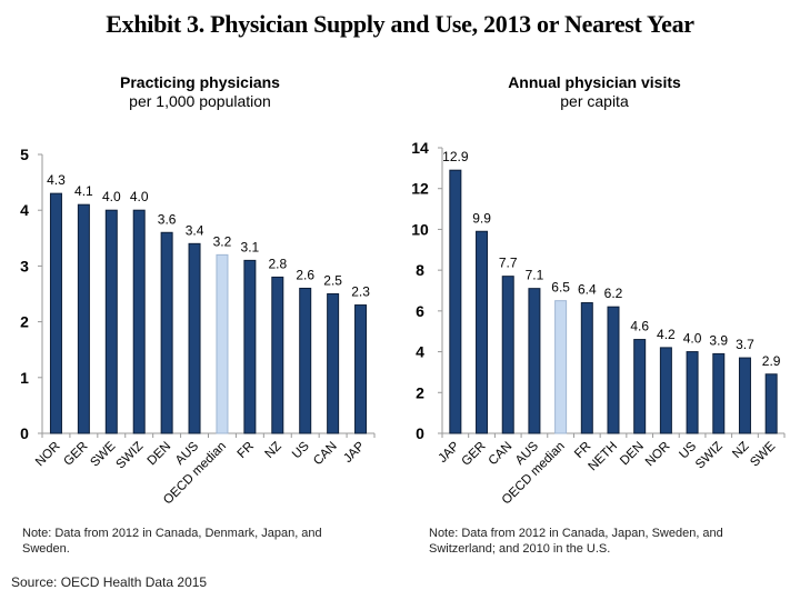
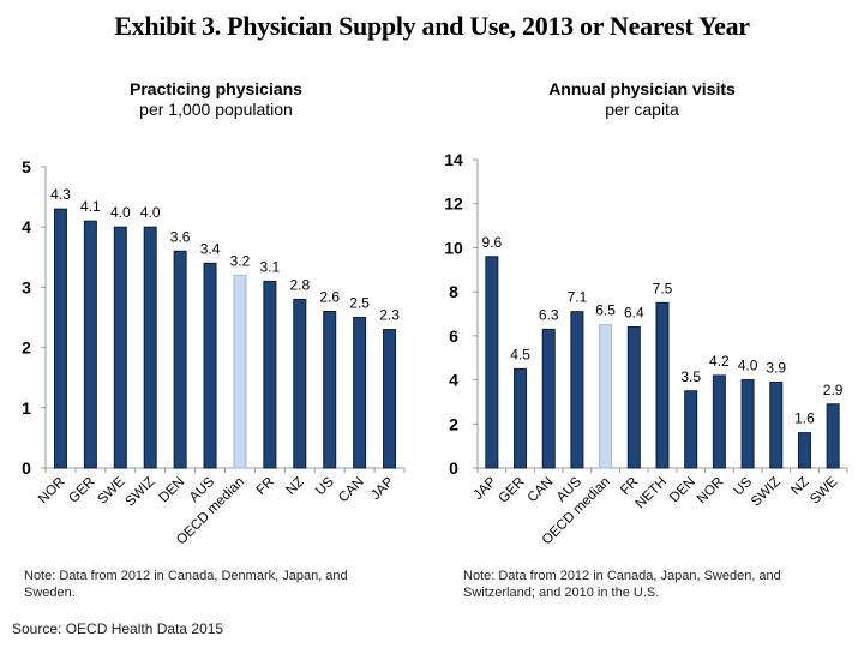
Annual physician visits/JAP: 12.9 -> 9.6
Annual physician visits/GER: 9.9 -> 4.5
Annual physician visits/CAN: 7.7 -> 6.3
Annual physician visits/NETH: 6.2 -> 7.5
Annual physician visits/DEN: 4.6 -> 3.5
Annual physician visits/NZ: 3.7 -> 1.6
